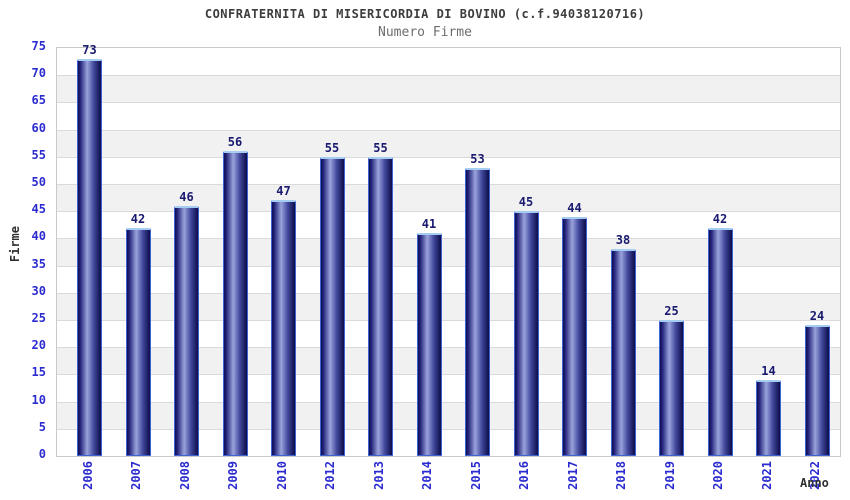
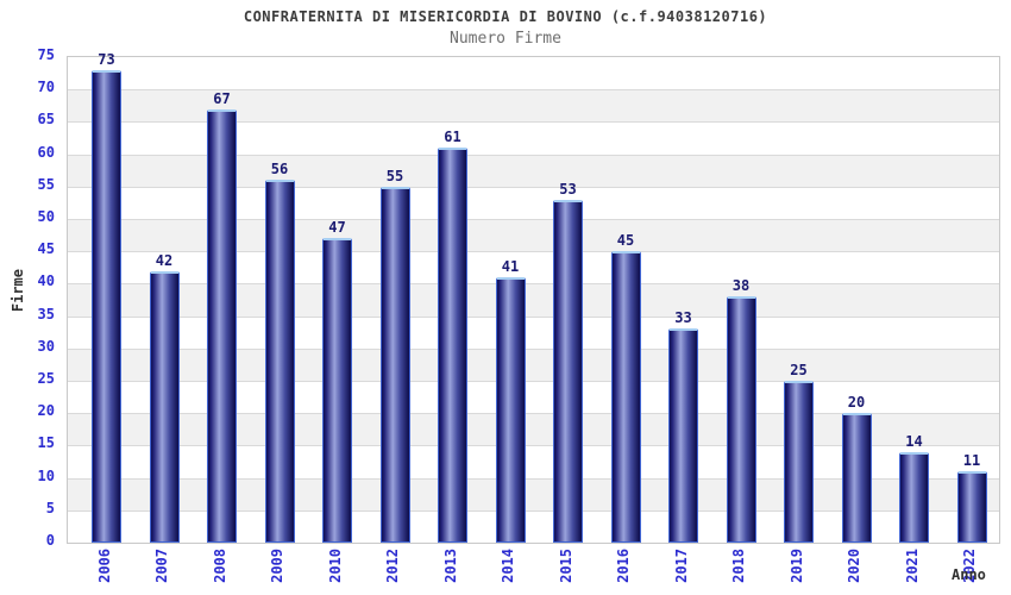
2008: 46 -> 67
2013: 55 -> 61
2017: 44 -> 33
2020: 42 -> 20
2022: 24 -> 11
